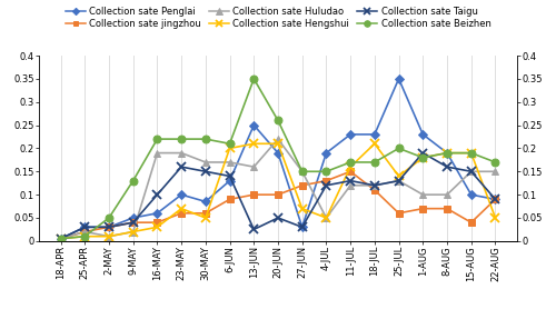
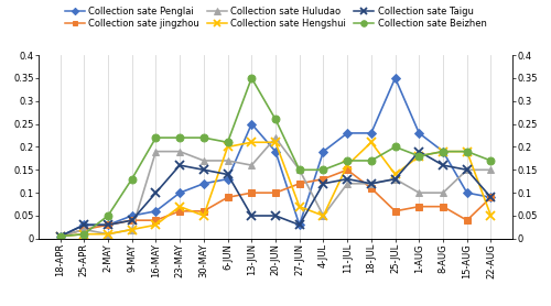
Collection sate Penglai/30-MAY: 0.085 -> 0.120
Collection sate Taigu/13-JUN: 0.025 -> 0.050
